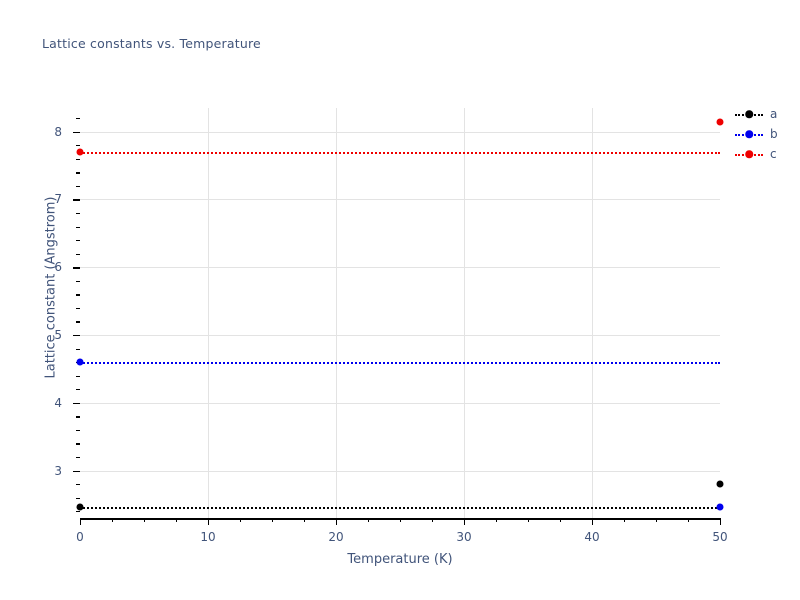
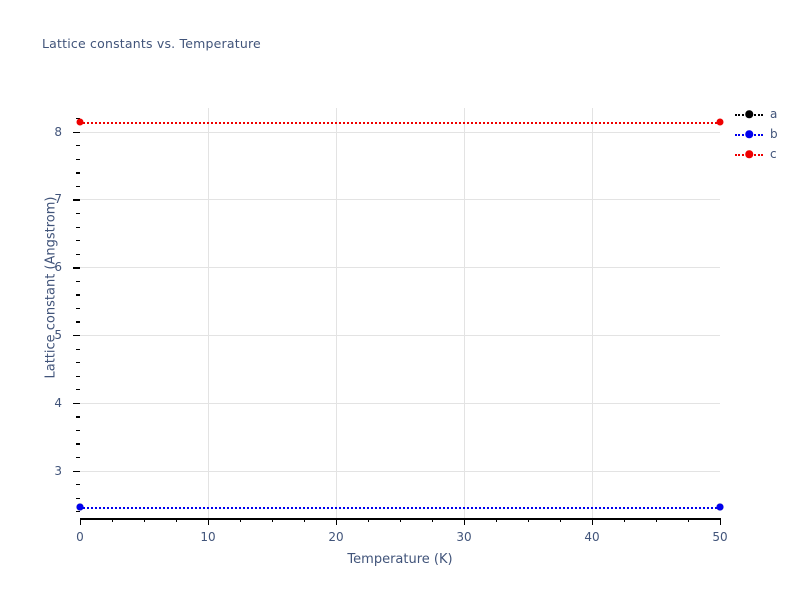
b/0: 4.6 -> 2.5
c/0: 7.7 -> 8.1
a/50: 2.8 -> 2.5
